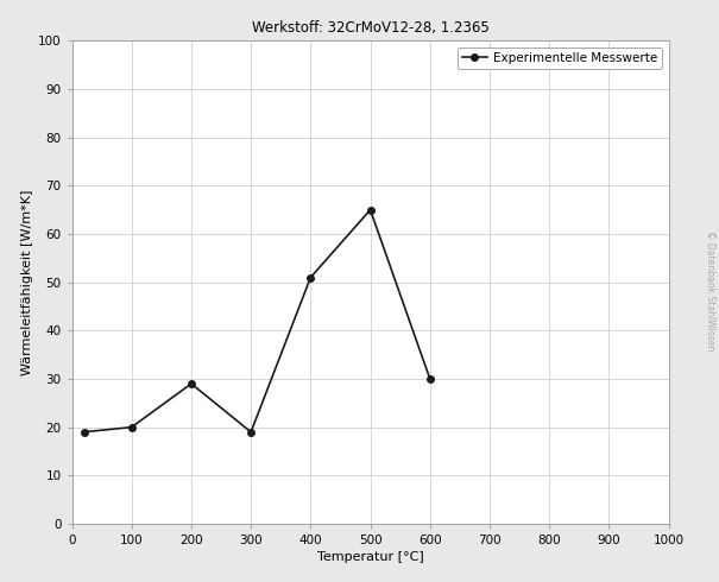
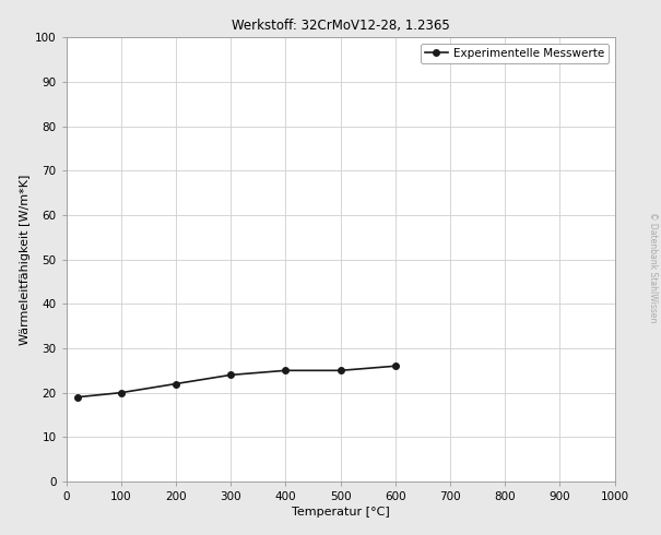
200: 29 -> 22
300: 19 -> 24
400: 51 -> 25
500: 65 -> 25
600: 30 -> 26
